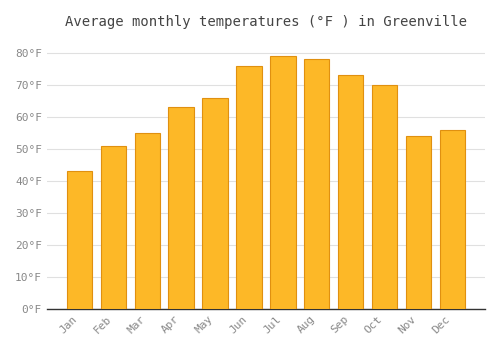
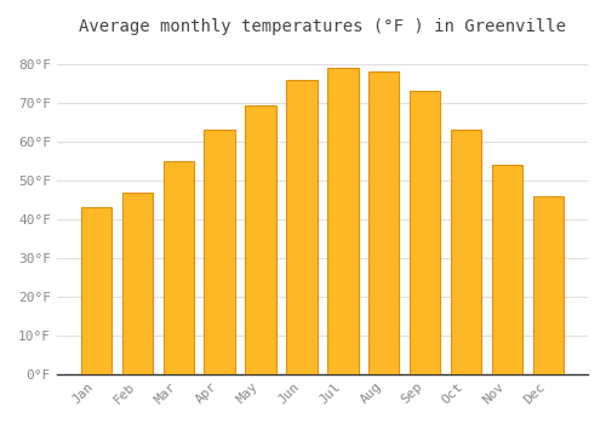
Feb: 51.0°F -> 47.0°F
May: 66.0°F -> 69.5°F
Oct: 70.0°F -> 63.0°F
Dec: 56.0°F -> 46.0°F
